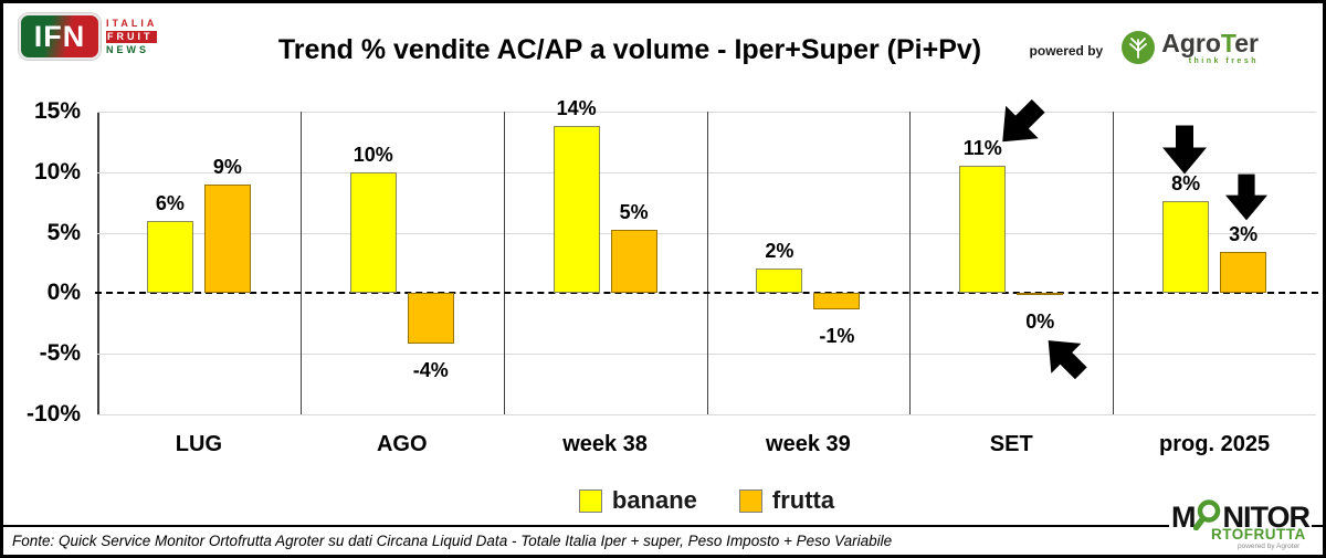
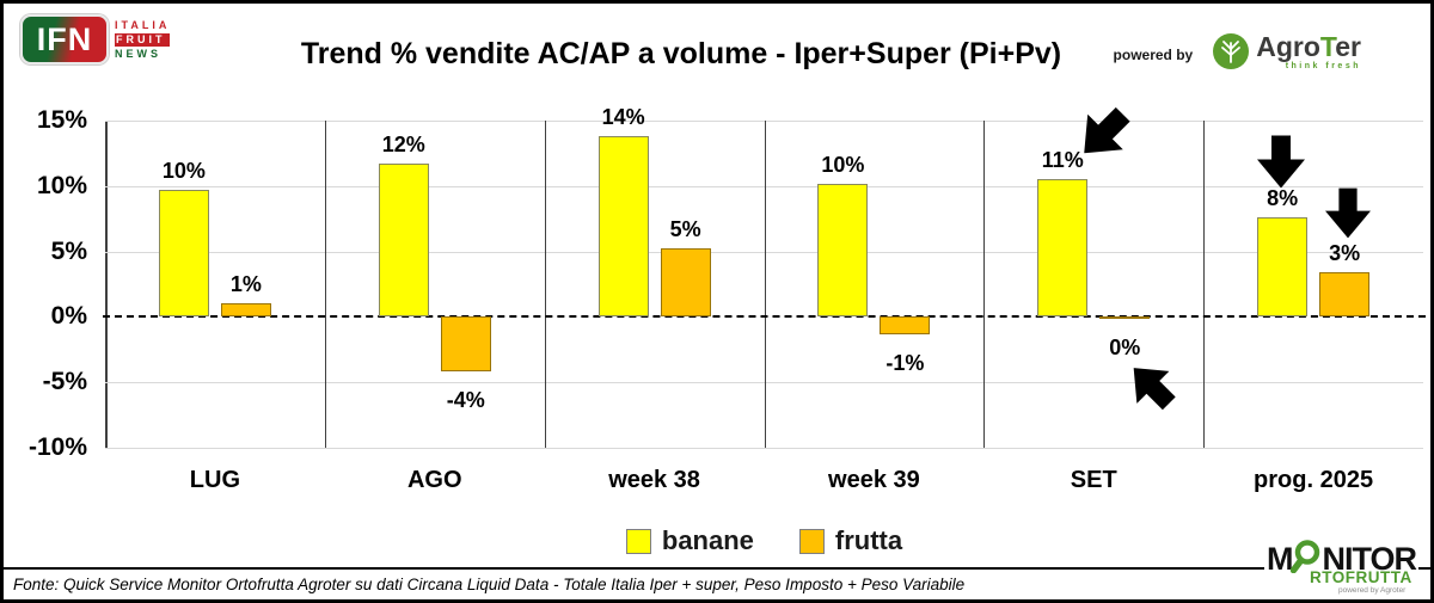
banane/LUG: 6% -> 10%
frutta/LUG: 9% -> 1%
banane/AGO: 10% -> 12%
banane/week 39: 2% -> 10%
